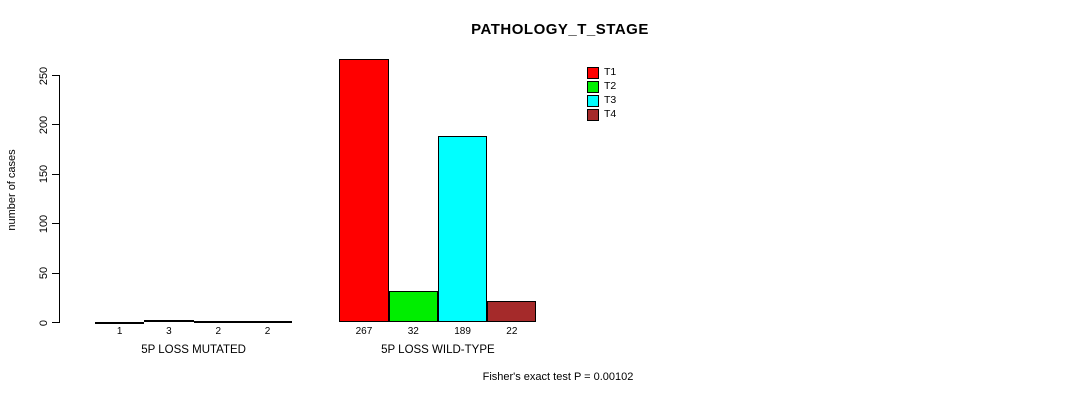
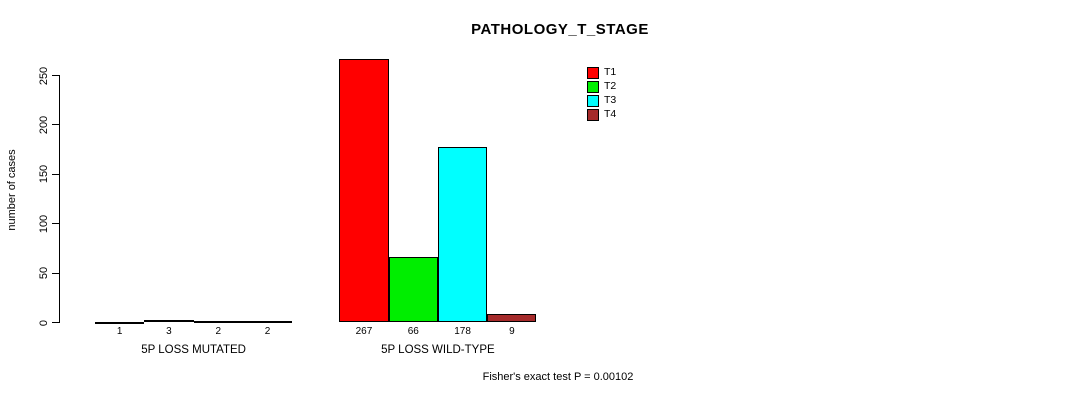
T2/5P LOSS WILD-TYPE: 32 -> 66
T3/5P LOSS WILD-TYPE: 189 -> 178
T4/5P LOSS WILD-TYPE: 22 -> 9
